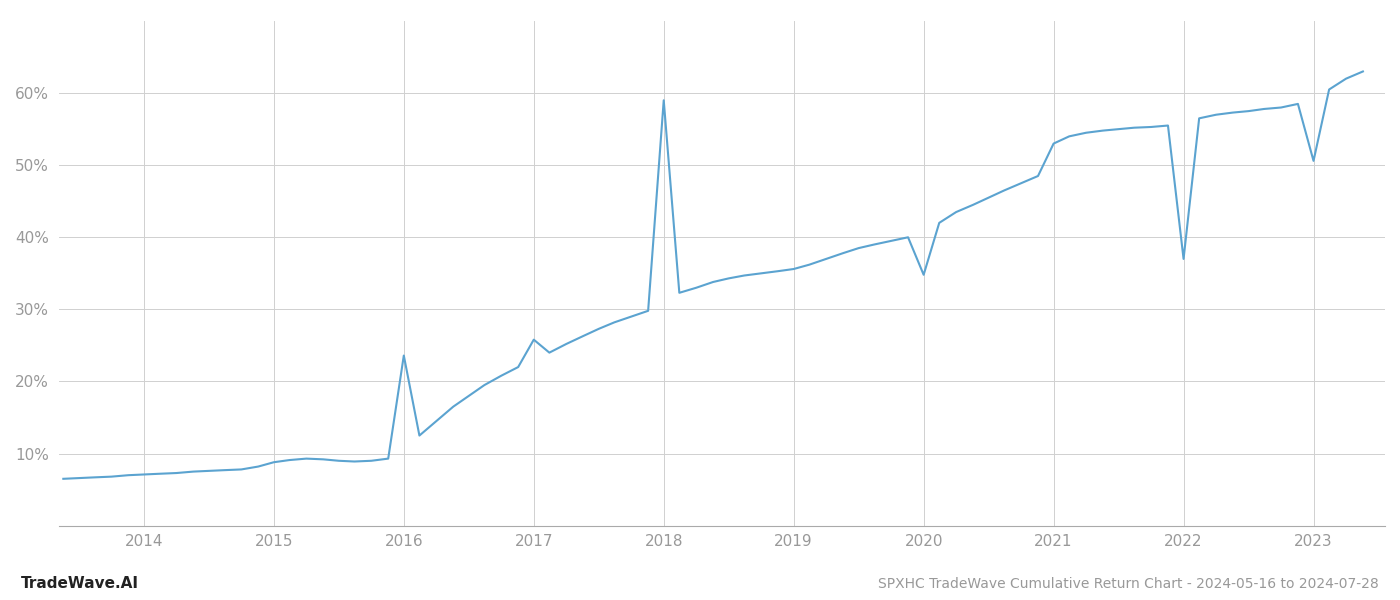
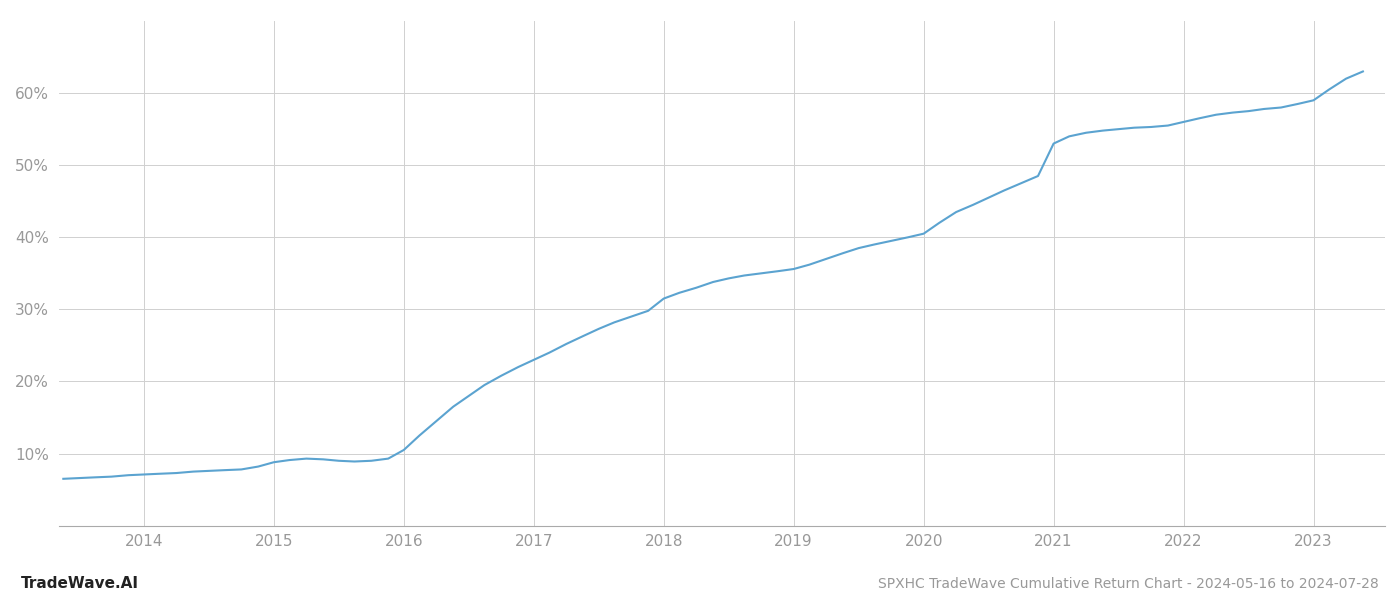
2016: 23.6% -> 10.5%
2017: 25.8% -> 23.0%
2018: 59.0% -> 31.5%
2020: 34.8% -> 40.5%
2022: 37.0% -> 56.0%
2023: 50.6% -> 59.0%
